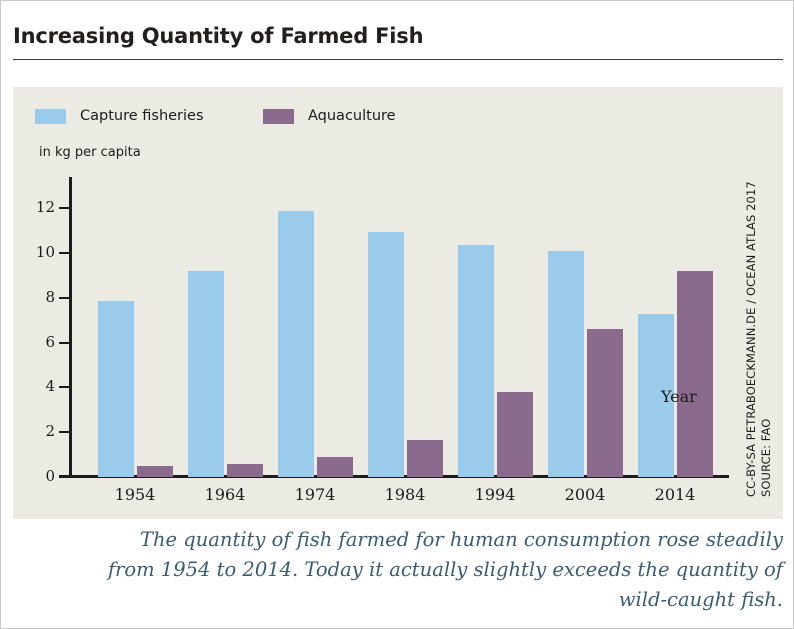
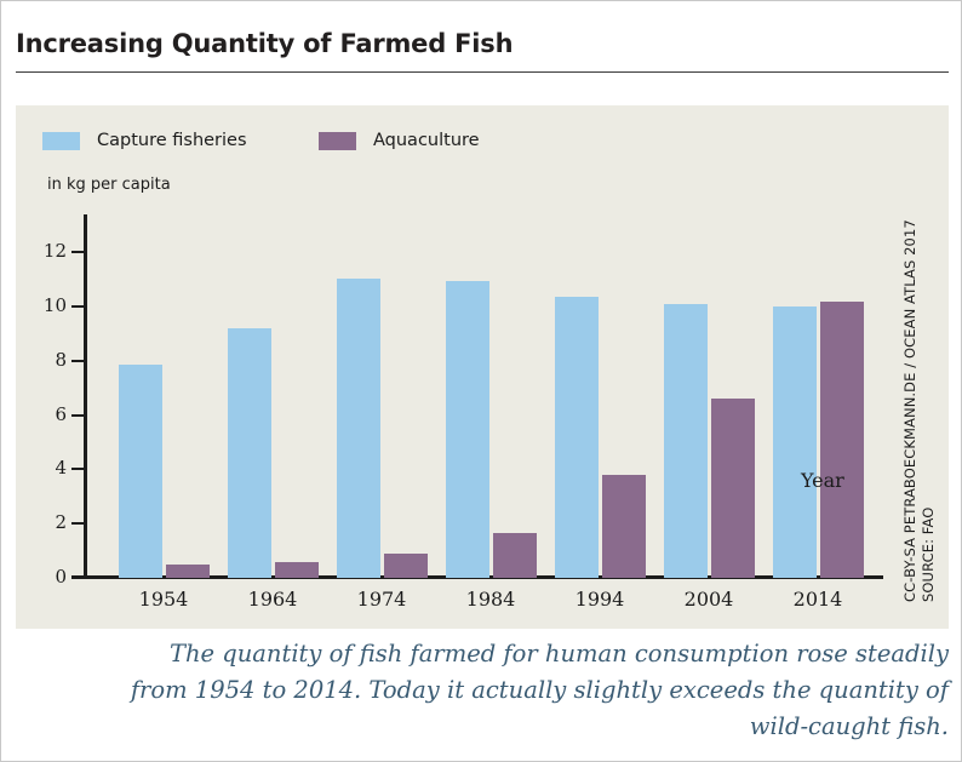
Capture fisheries/1974: 11.9 -> 11.1
Capture fisheries/2014: 7.3 -> 10.0
Aquaculture/2014: 9.2 -> 10.2
